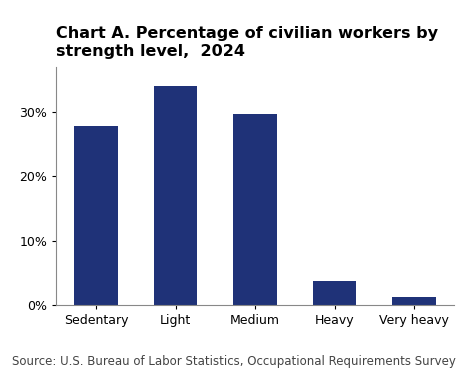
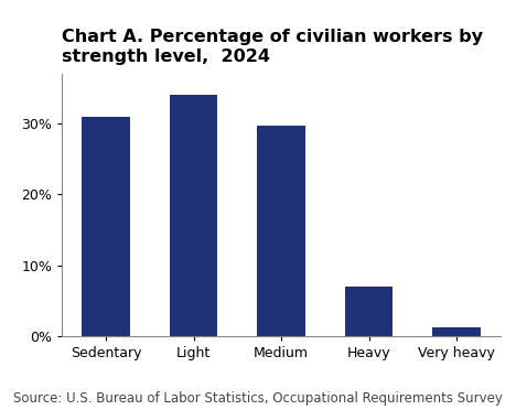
Sedentary: 27.8% -> 31.0%
Heavy: 3.8% -> 7.0%
